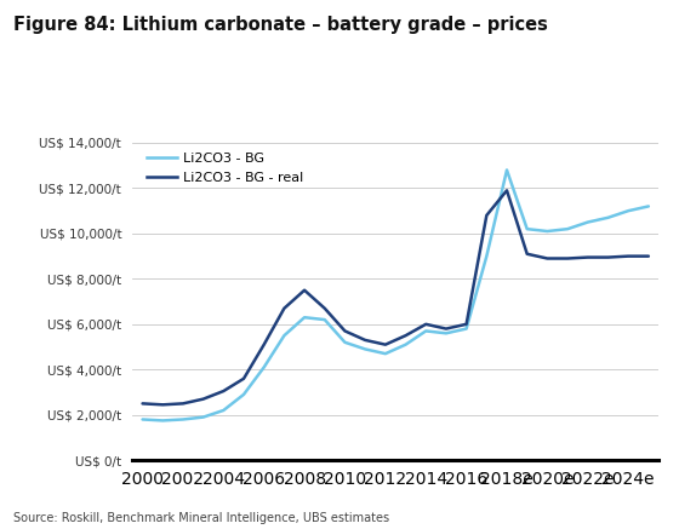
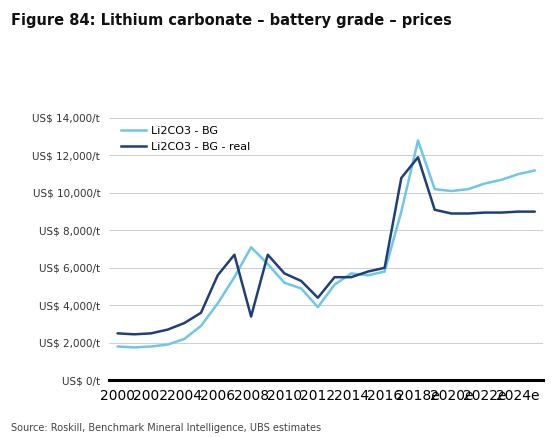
Li2CO3 - BG - real/2006: US$ 5,100/t -> US$ 5,600/t
Li2CO3 - BG/2008: US$ 6,300/t -> US$ 7,100/t
Li2CO3 - BG - real/2008: US$ 7,500/t -> US$ 3,400/t
Li2CO3 - BG/2012: US$ 4,700/t -> US$ 3,900/t
Li2CO3 - BG - real/2012: US$ 5,100/t -> US$ 4,400/t
Li2CO3 - BG - real/2014: US$ 6,000/t -> US$ 5,500/t
